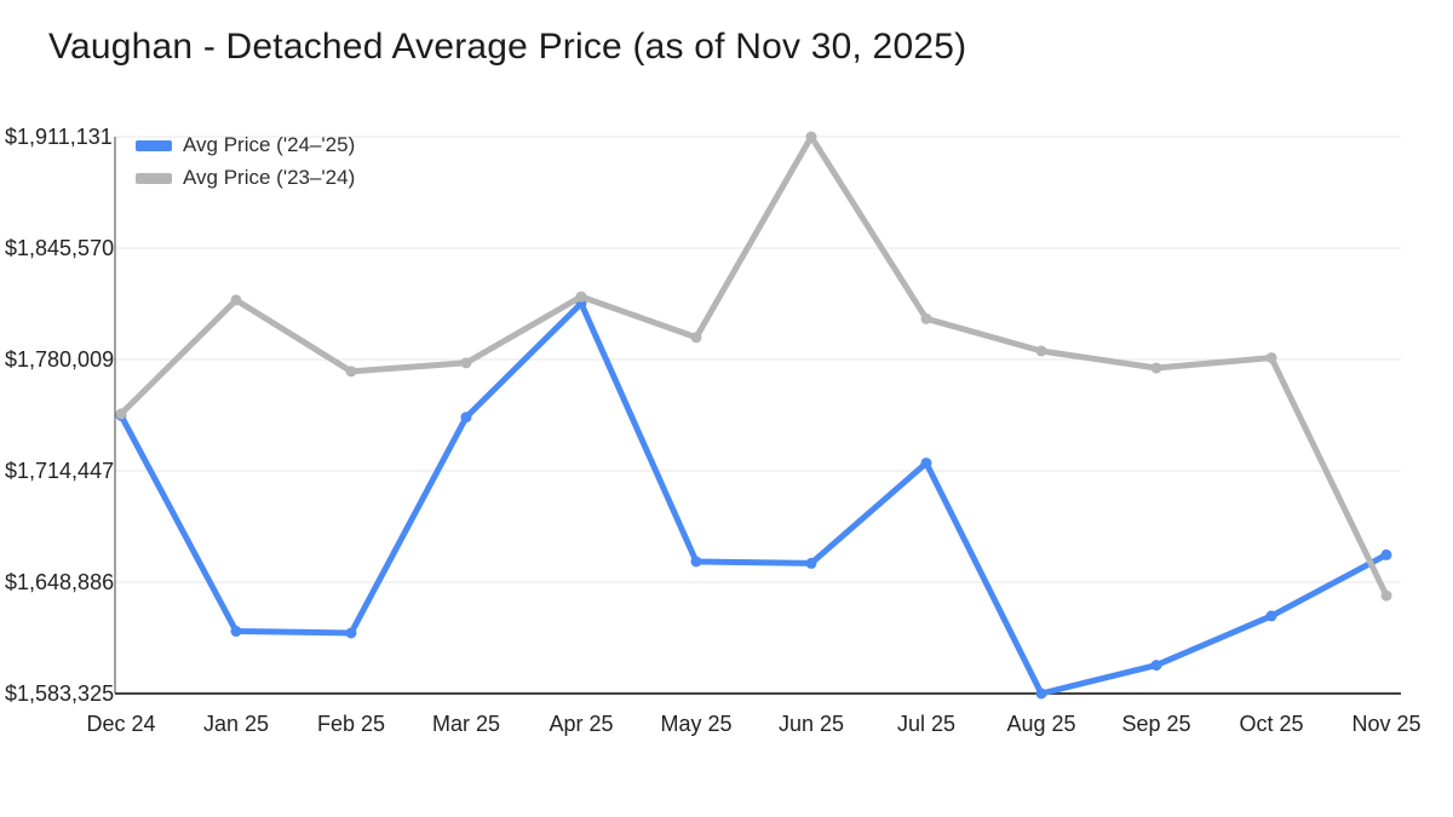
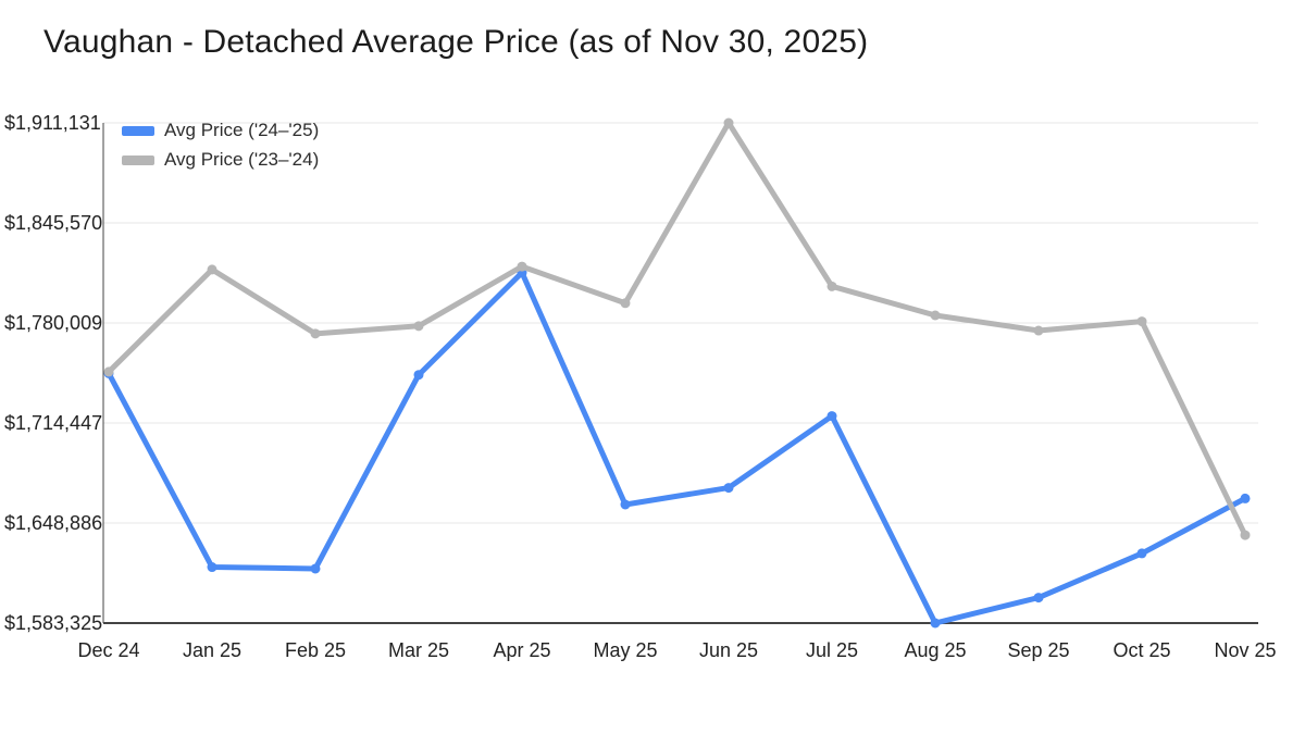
Avg Price ('24–'25)/Jun 25: $1660000 -> $1672000
